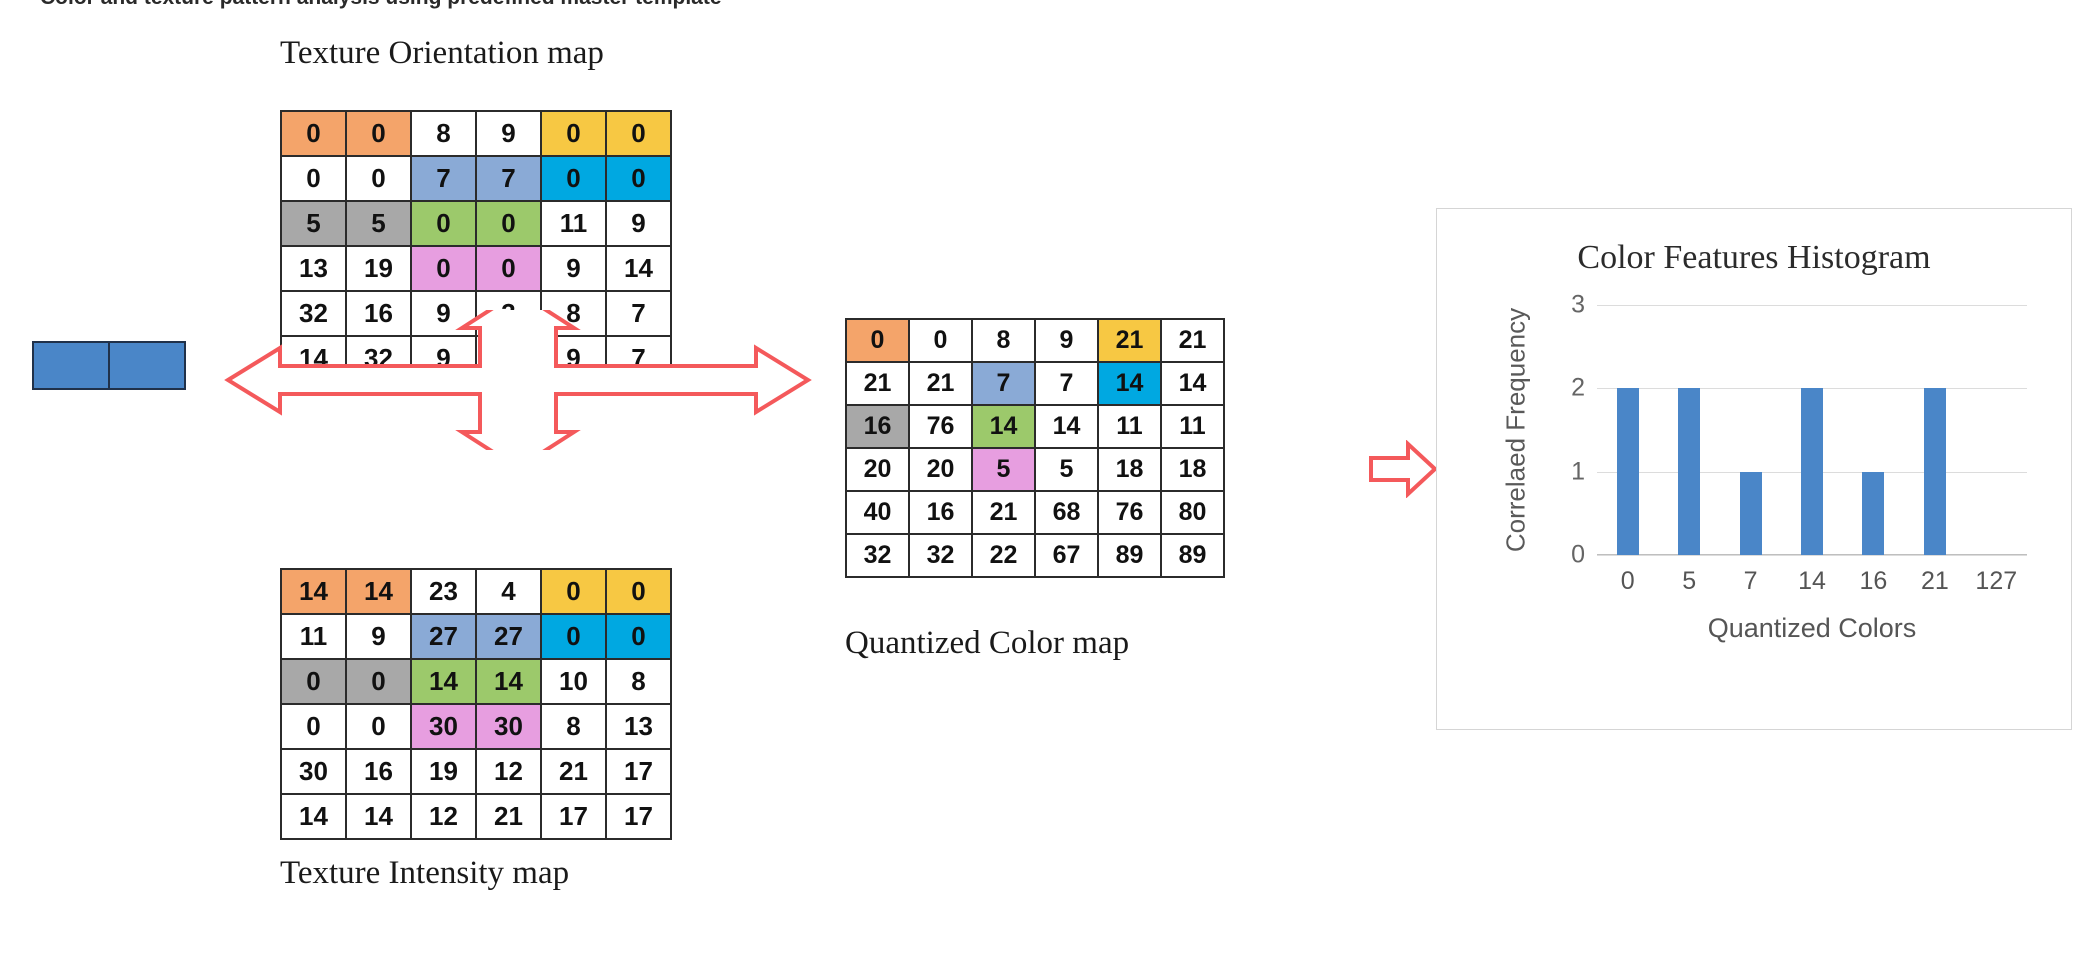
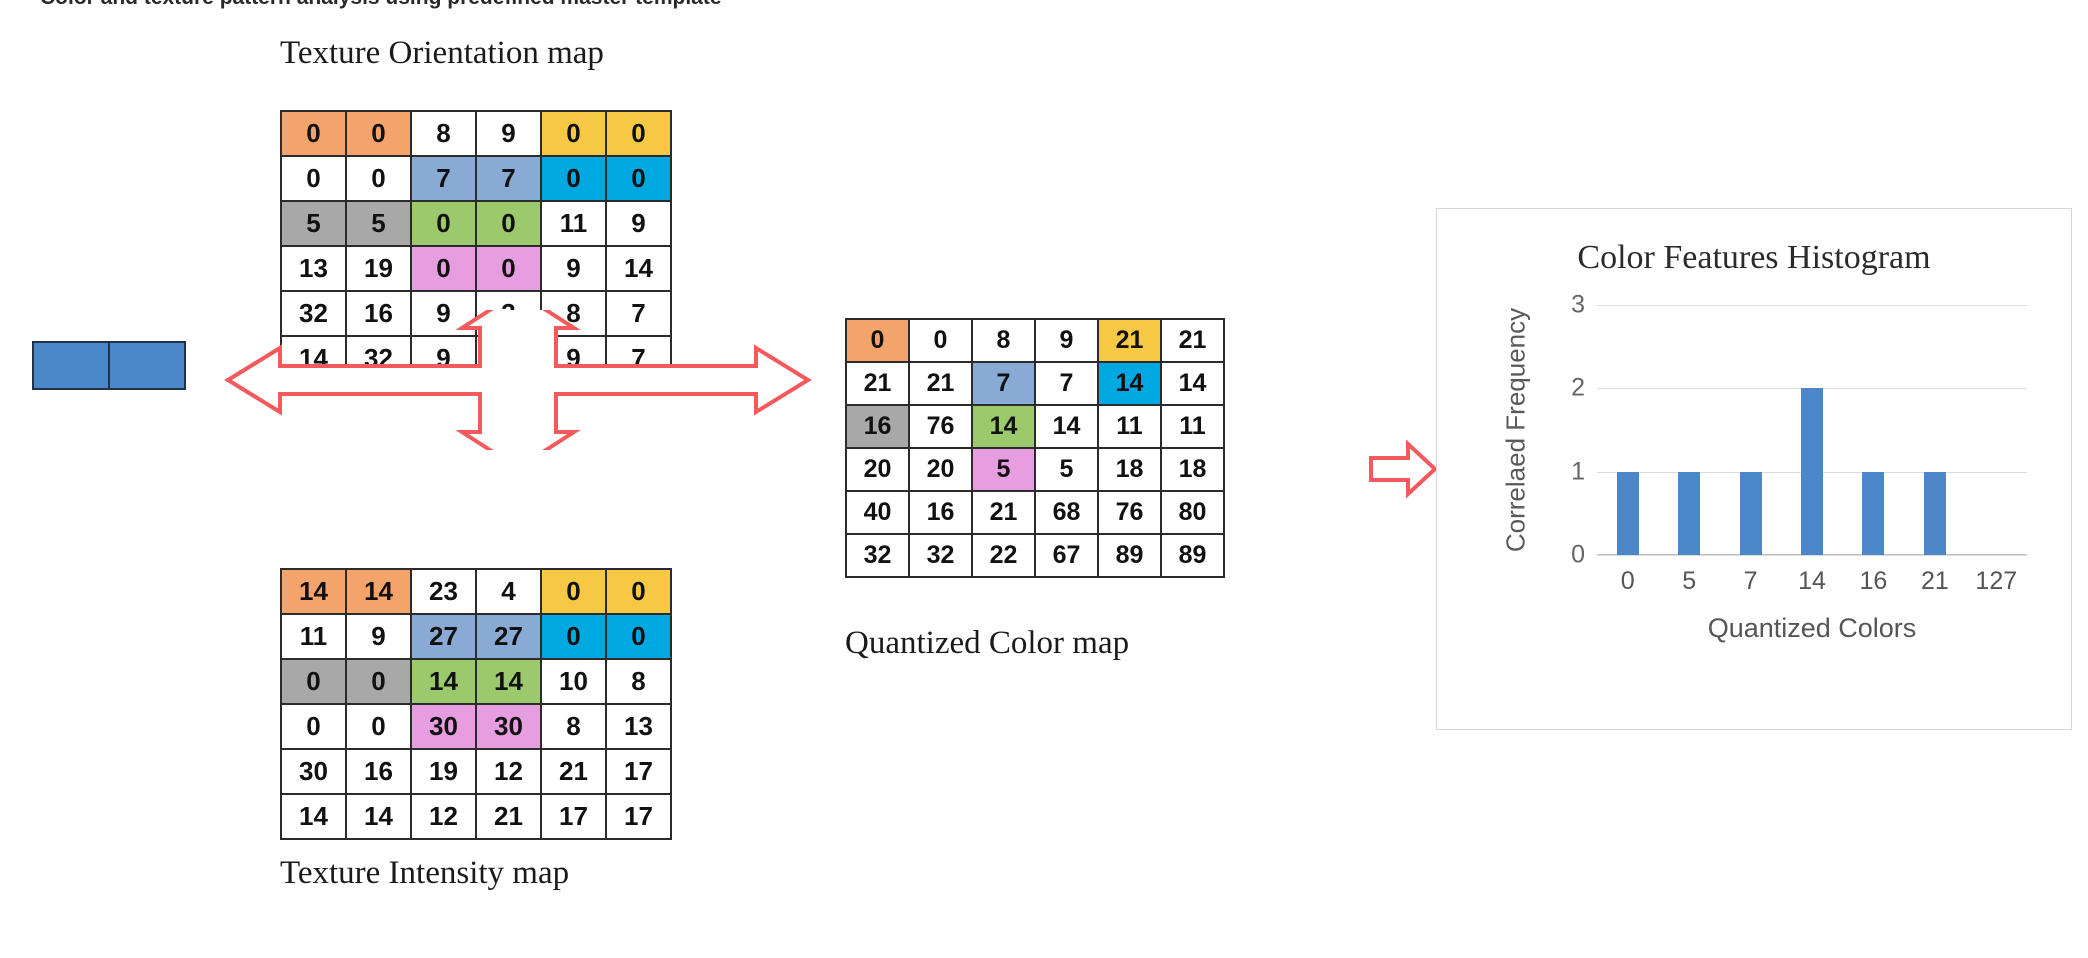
0: 2 -> 1
5: 2 -> 1
21: 2 -> 1
